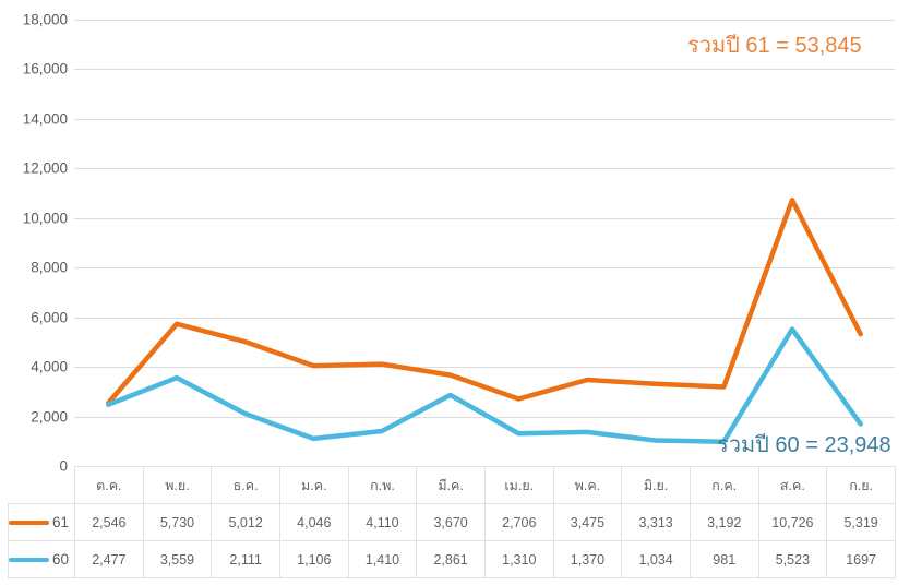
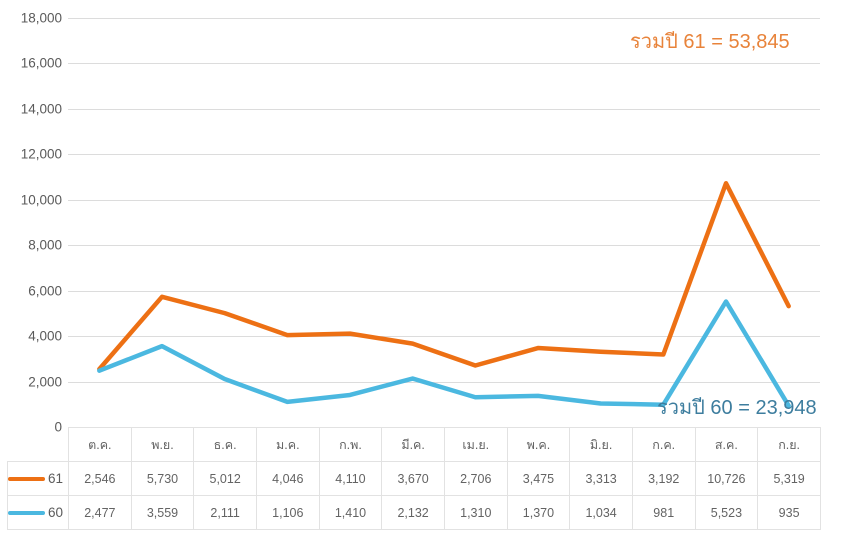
60/มี.ค.: 2,861 -> 2,132
60/ก.ย.: 1697 -> 935
